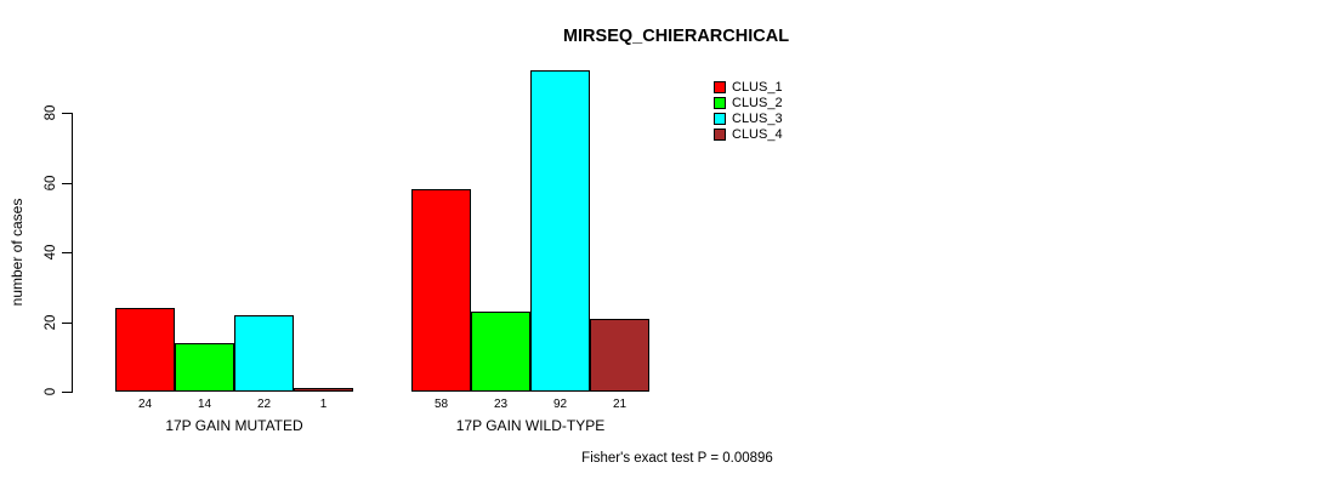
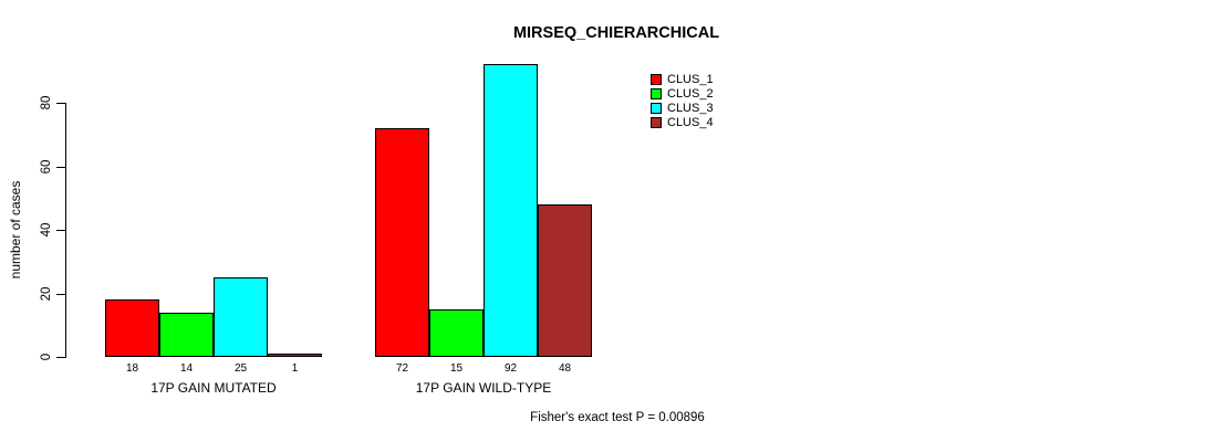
CLUS_1/17P GAIN MUTATED: 24 -> 18
CLUS_3/17P GAIN MUTATED: 22 -> 25
CLUS_1/17P GAIN WILD-TYPE: 58 -> 72
CLUS_2/17P GAIN WILD-TYPE: 23 -> 15
CLUS_4/17P GAIN WILD-TYPE: 21 -> 48
